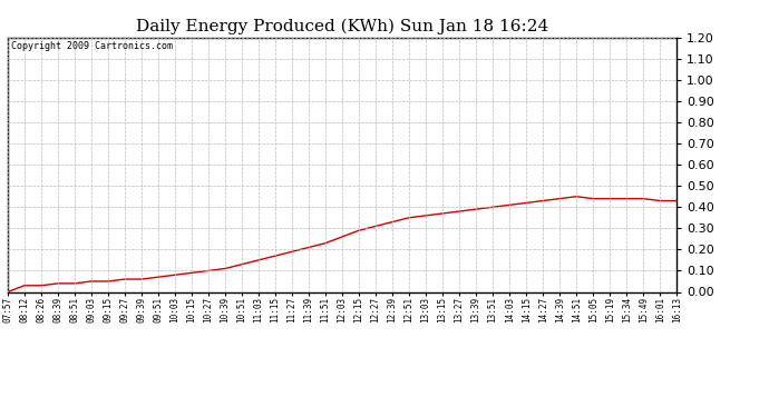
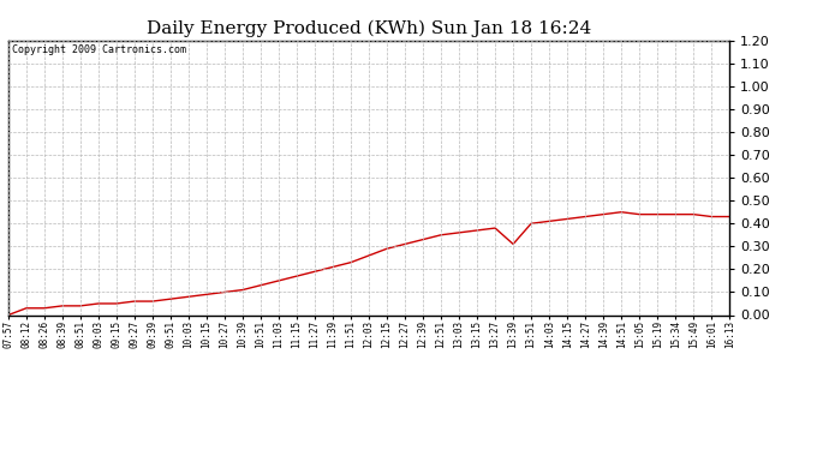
13:39: 0.39 -> 0.31
